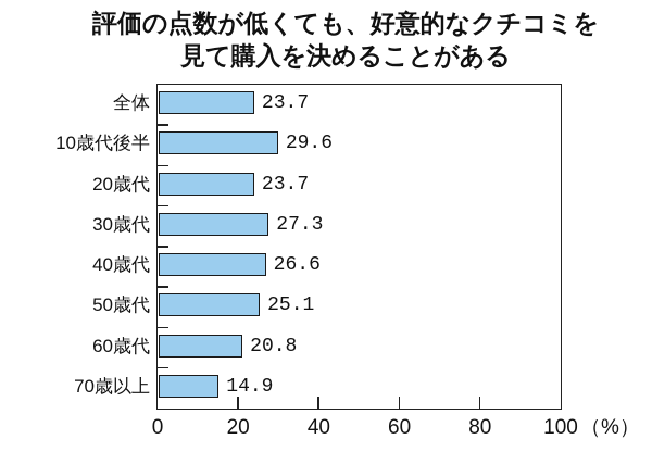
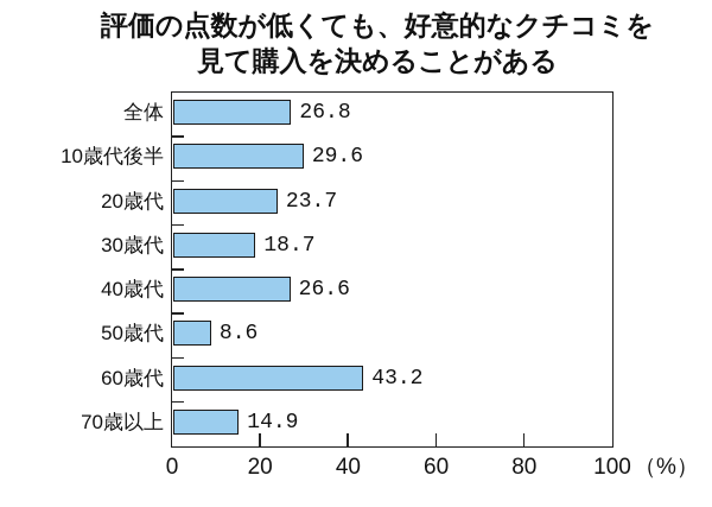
全体: 23.7 -> 26.8
30歳代: 27.3 -> 18.7
50歳代: 25.1 -> 8.6
60歳代: 20.8 -> 43.2
